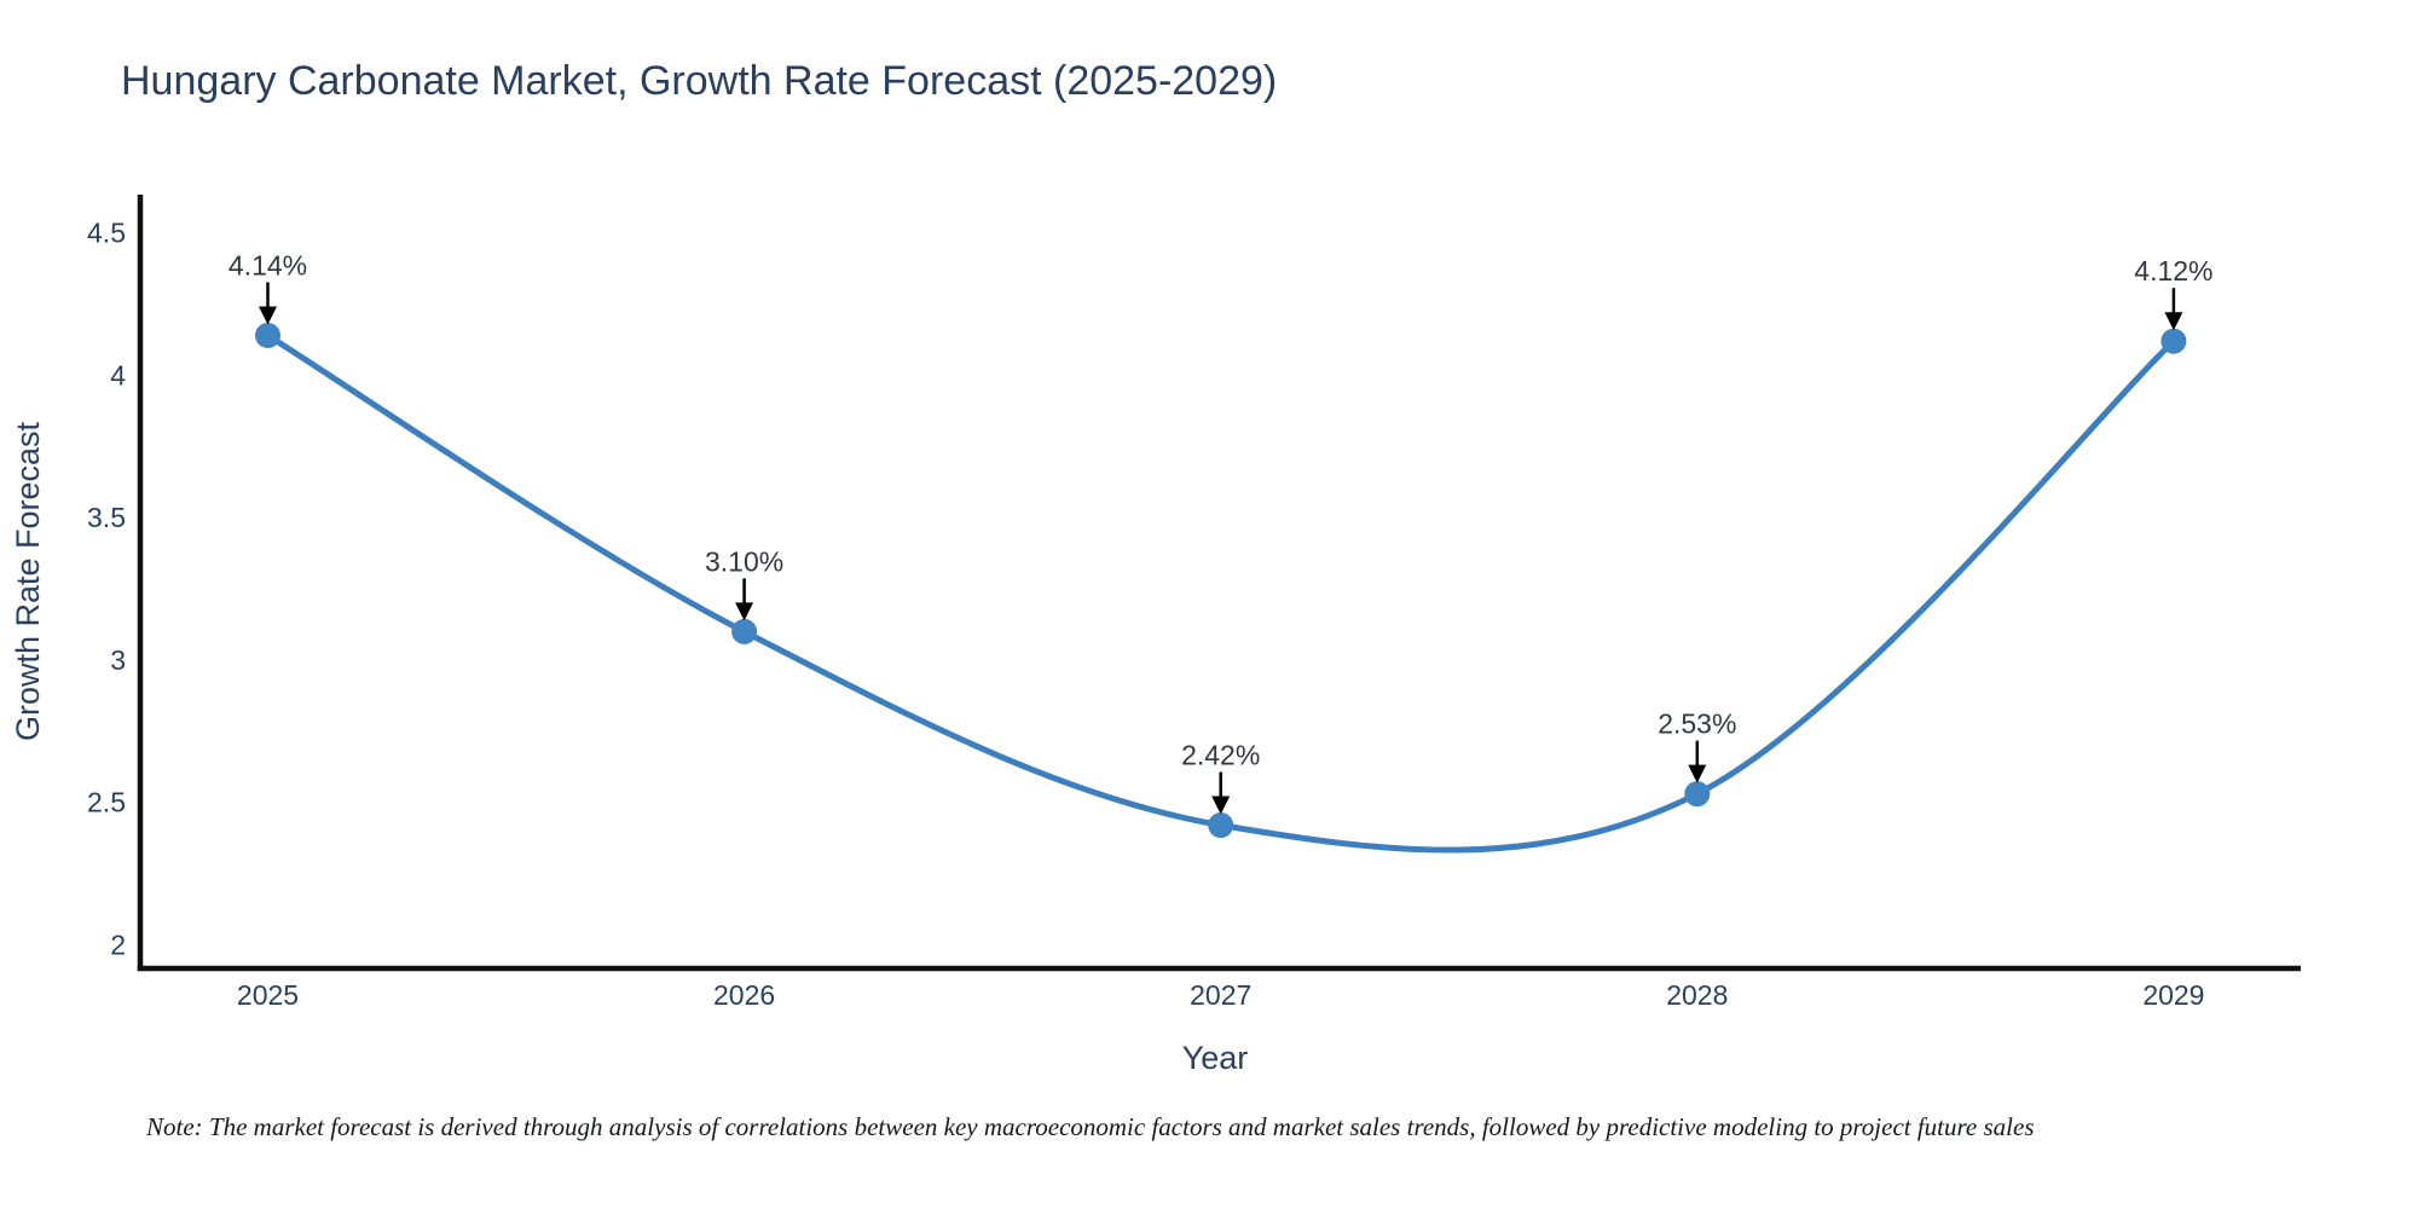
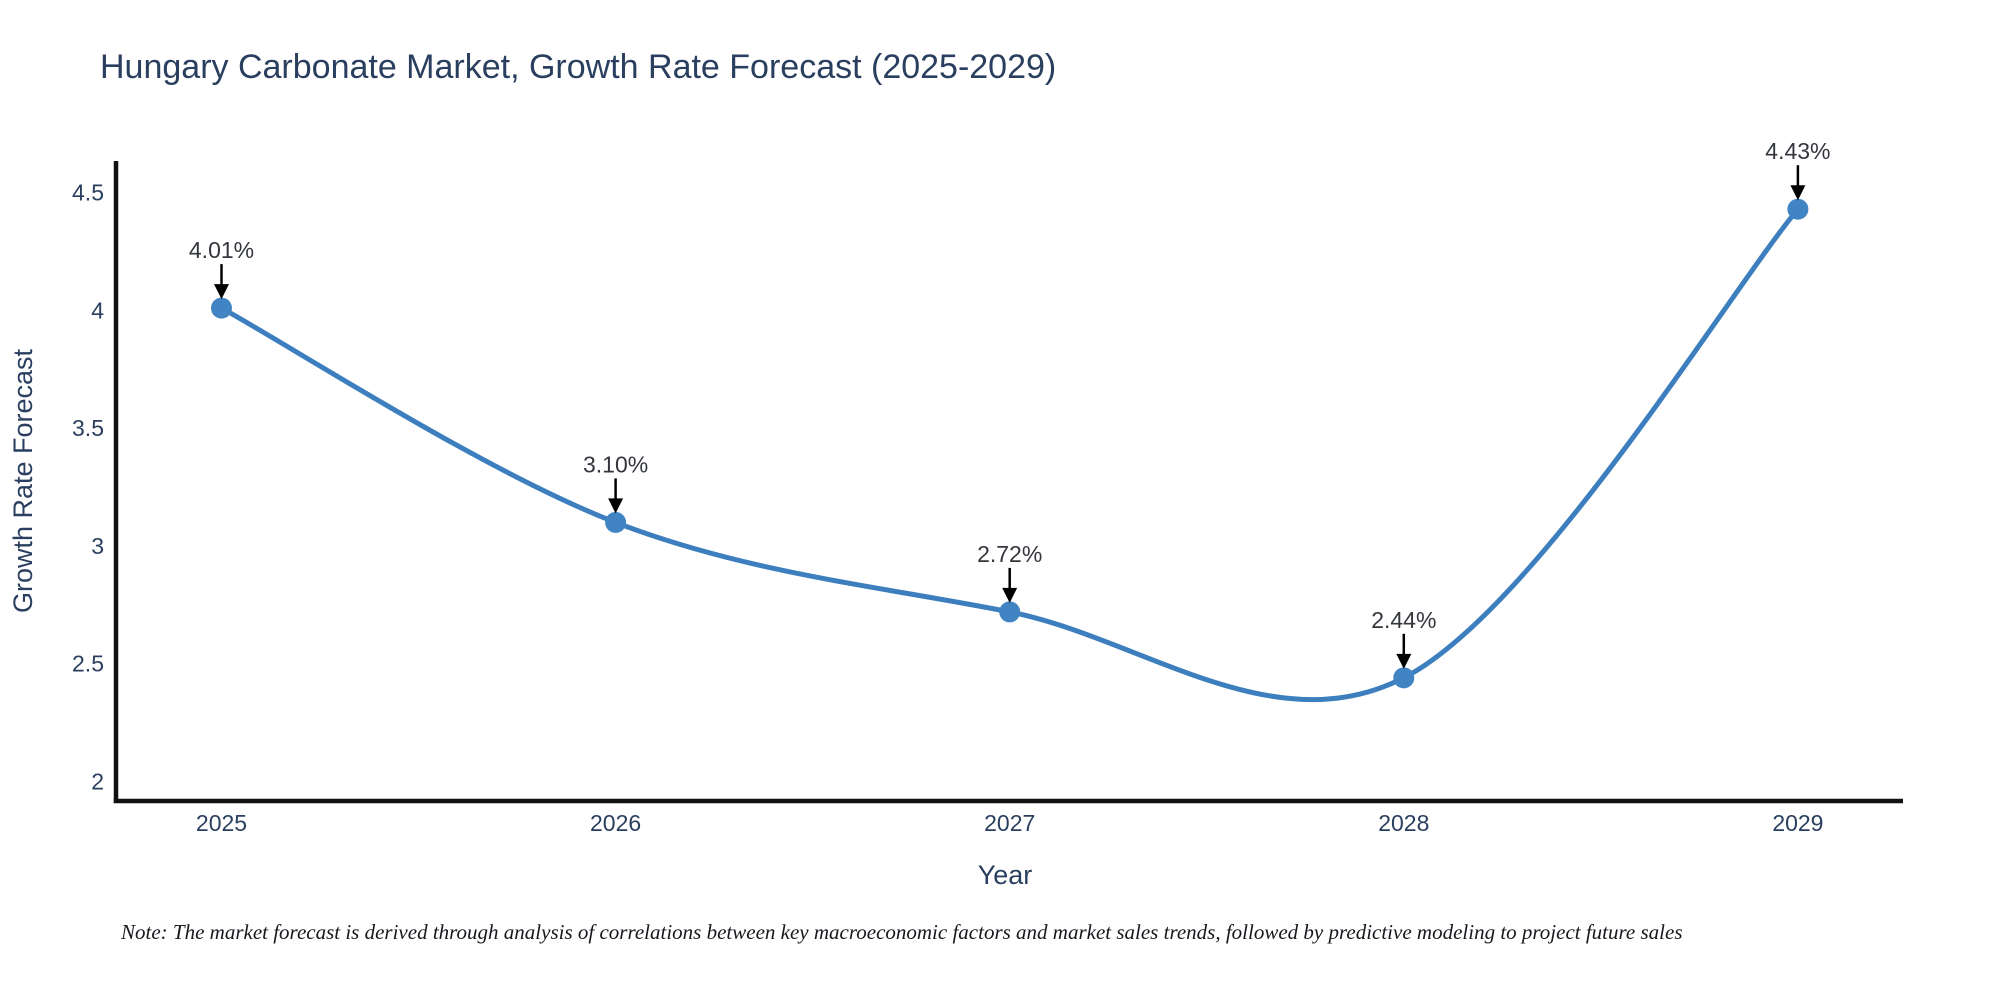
2025: 4.14% -> 4.01%
2027: 2.42% -> 2.72%
2028: 2.53% -> 2.44%
2029: 4.12% -> 4.43%
